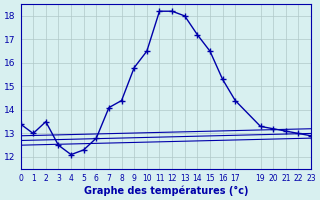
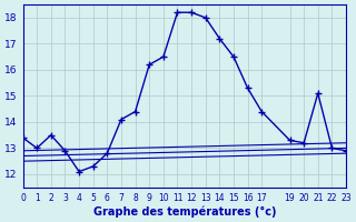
3: 12.5 -> 12.9
9: 15.8 -> 16.2
21: 13.1 -> 15.1
